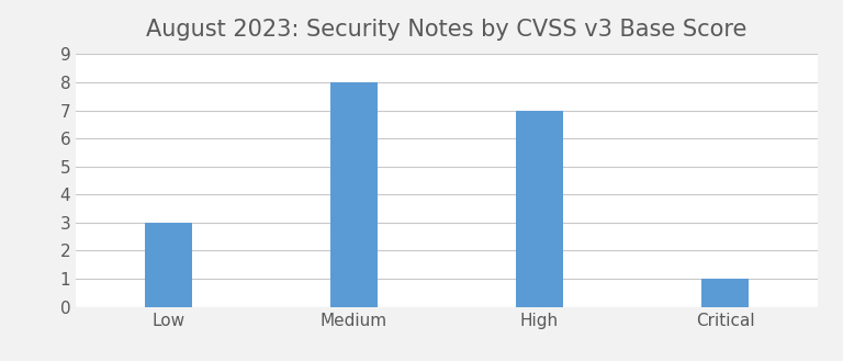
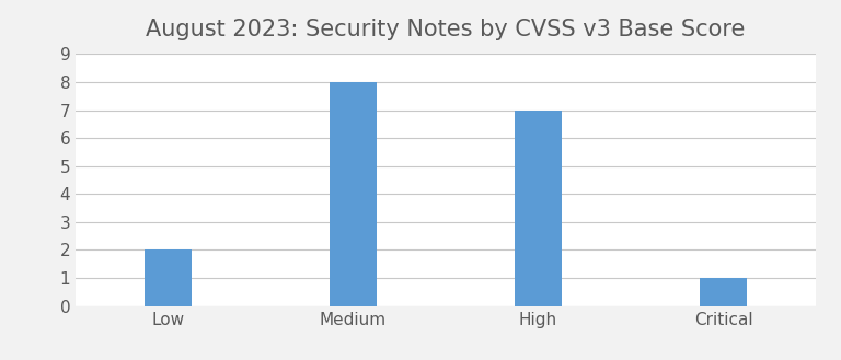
Low: 3 -> 2
